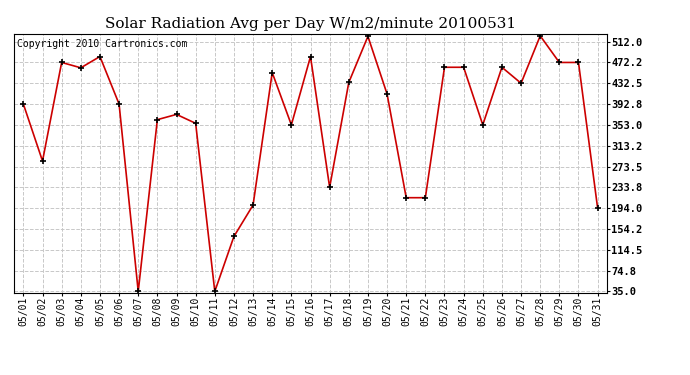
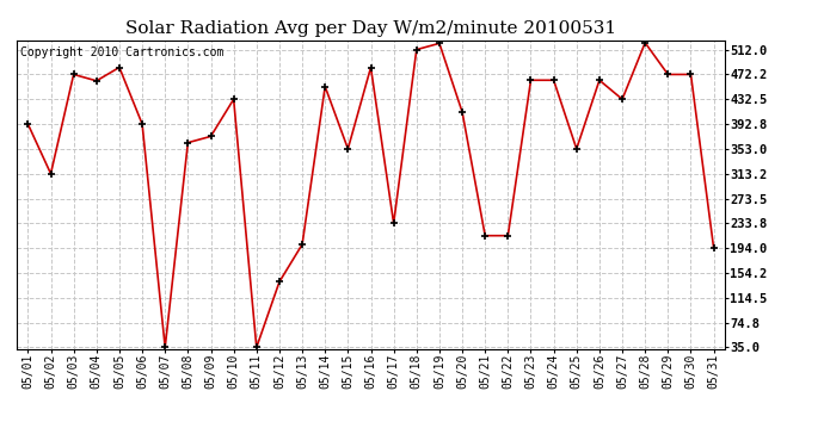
05/02: 284 -> 313
05/10: 356 -> 432
05/18: 434 -> 512
